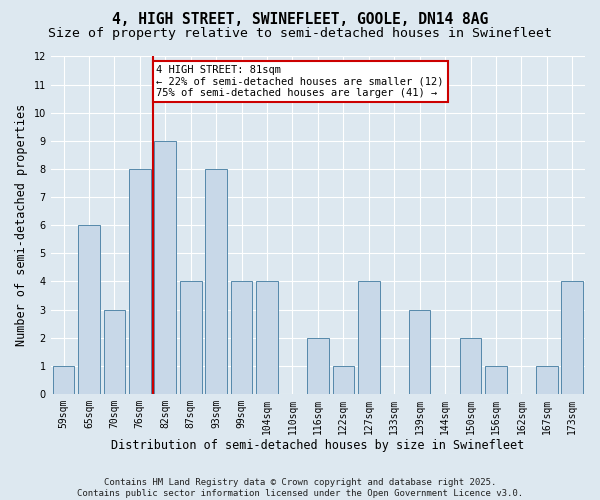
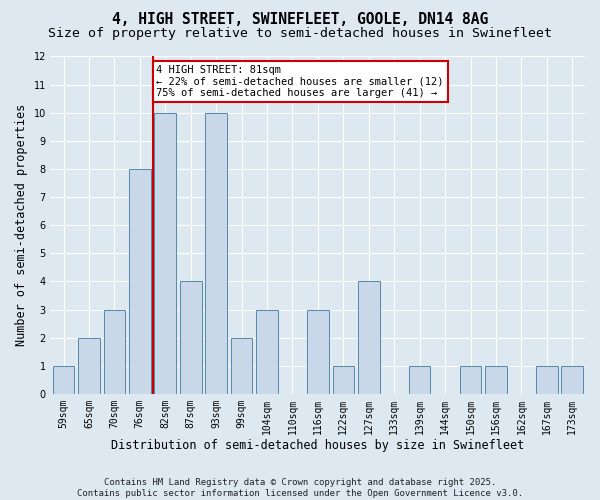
65sqm: 6 -> 2
82sqm: 9 -> 10
93sqm: 8 -> 10
99sqm: 4 -> 2
104sqm: 4 -> 3
116sqm: 2 -> 3
139sqm: 3 -> 1
150sqm: 2 -> 1
173sqm: 4 -> 1
